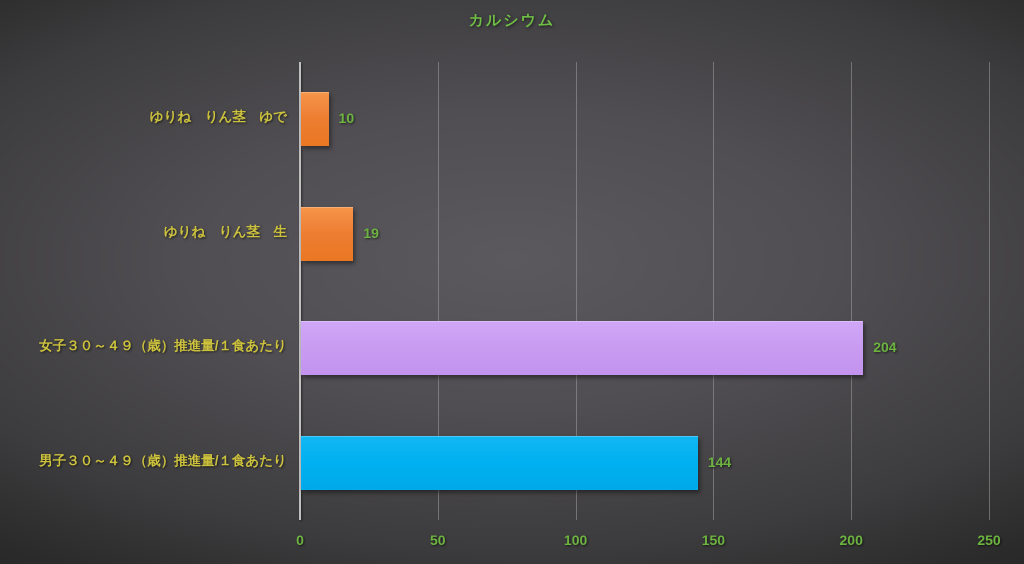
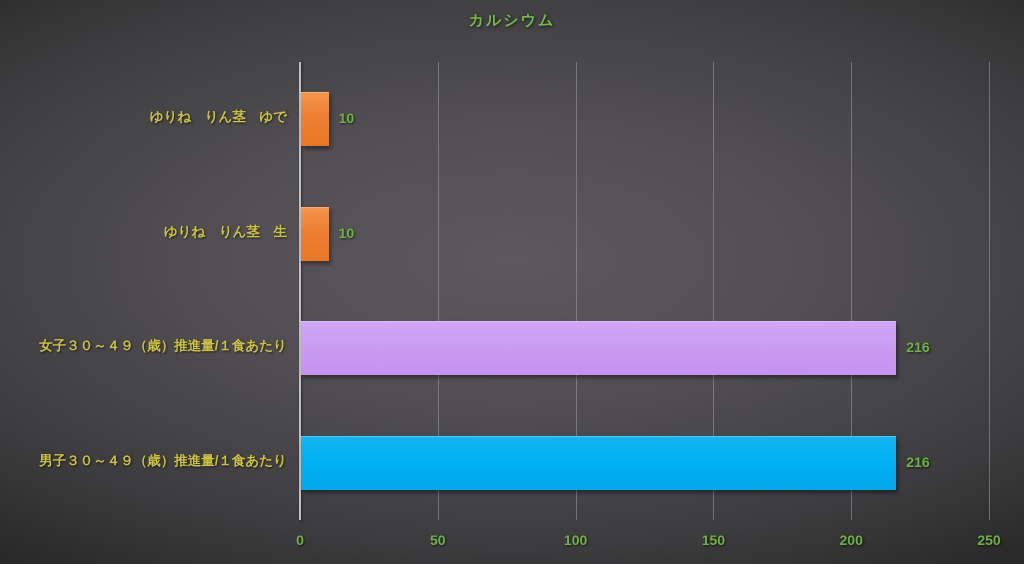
ゆりね りん茎 生: 19 -> 10
女子３０～４９（歳）推進量/１食あたり: 204 -> 216
男子３０～４９（歳）推進量/１食あたり: 144 -> 216
